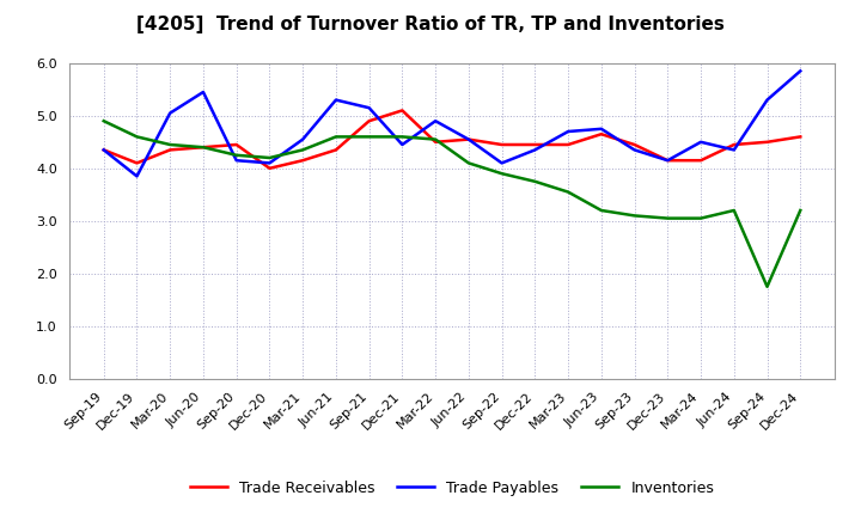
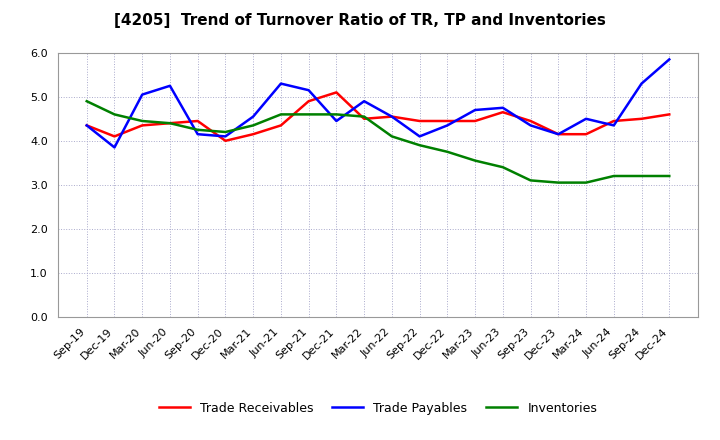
Trade Payables/Jun-20: 5.45 -> 5.25
Inventories/Jun-23: 3.20 -> 3.40
Inventories/Sep-24: 1.75 -> 3.20
